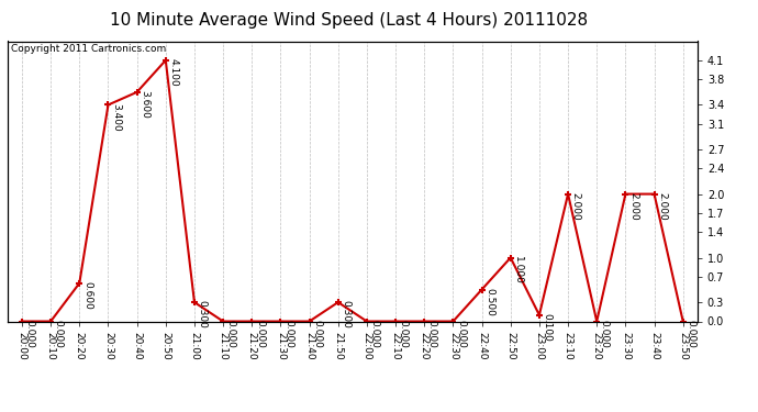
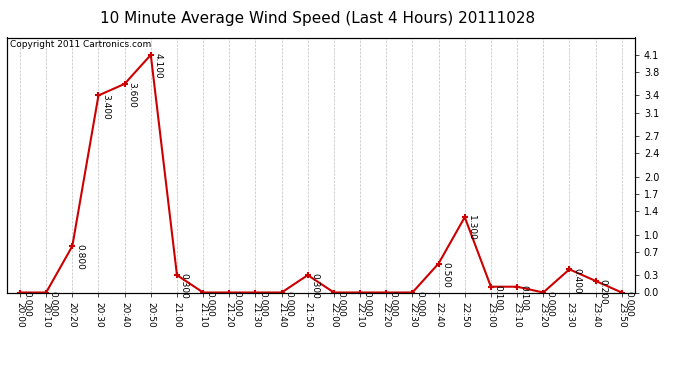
20:20: 0.600 -> 0.800
22:50: 1.000 -> 1.300
23:10: 2.000 -> 0.100
23:30: 2.000 -> 0.400
23:40: 2.000 -> 0.200
